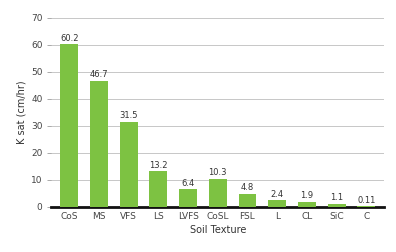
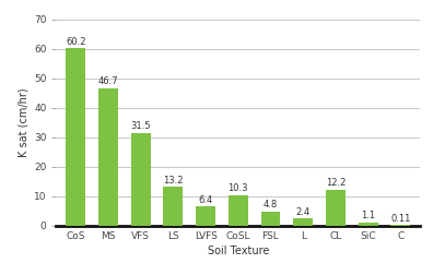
CL: 1.9 -> 12.2
